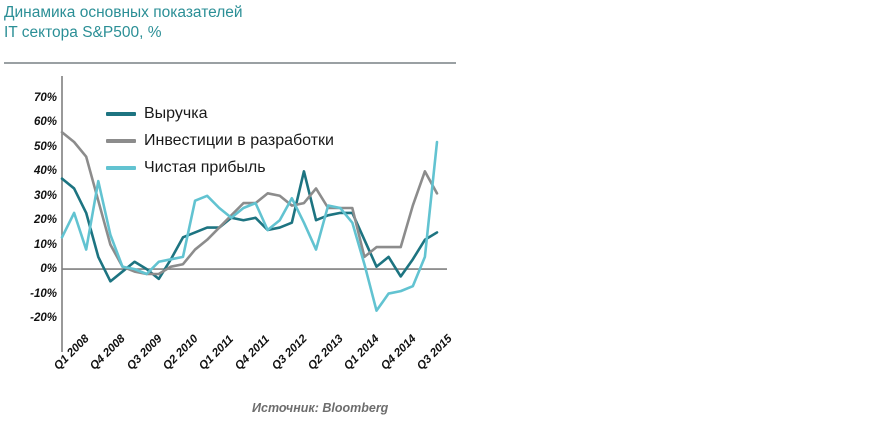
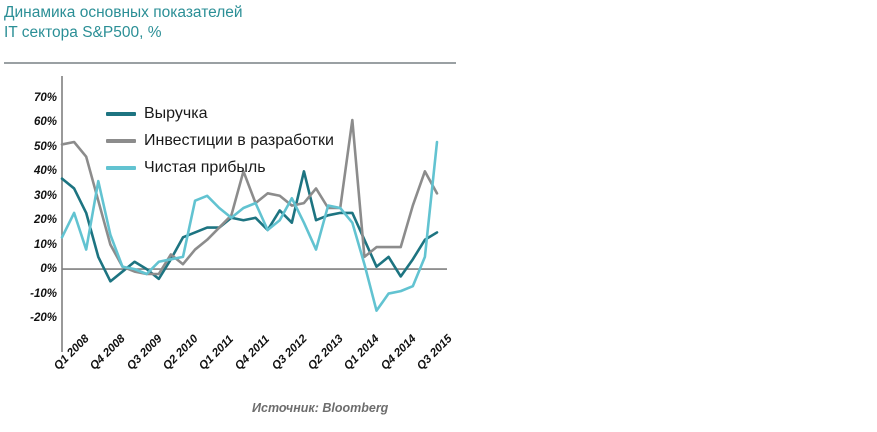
Инвестиции в разработки/Q1 2008: 56% -> 51%
Инвестиции в разработки/Q2 2010: 1% -> 6%
Инвестиции в разработки/Q4 2011: 27% -> 40%
Выручка/Q3 2012: 17% -> 24%
Инвестиции в разработки/Q1 2014: 25% -> 61%
